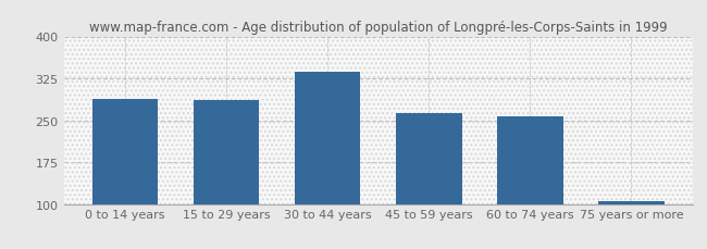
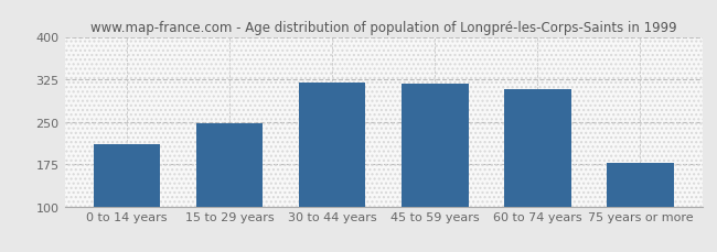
0 to 14 years: 288 -> 210
15 to 29 years: 287 -> 248
30 to 44 years: 336 -> 320
45 to 59 years: 262 -> 318
60 to 74 years: 256 -> 308
75 years or more: 106 -> 178
